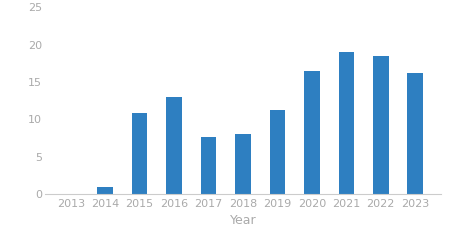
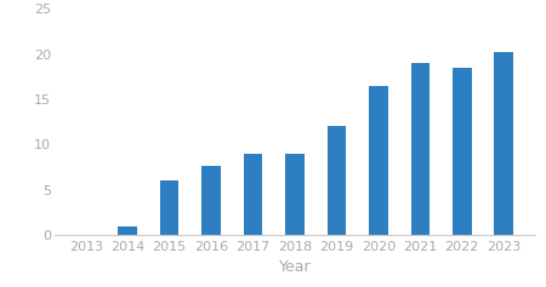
2015: 10.8 -> 6.0
2016: 13.0 -> 7.7
2017: 7.6 -> 9.0
2018: 8.0 -> 9.0
2019: 11.2 -> 12.0
2023: 16.2 -> 20.2
